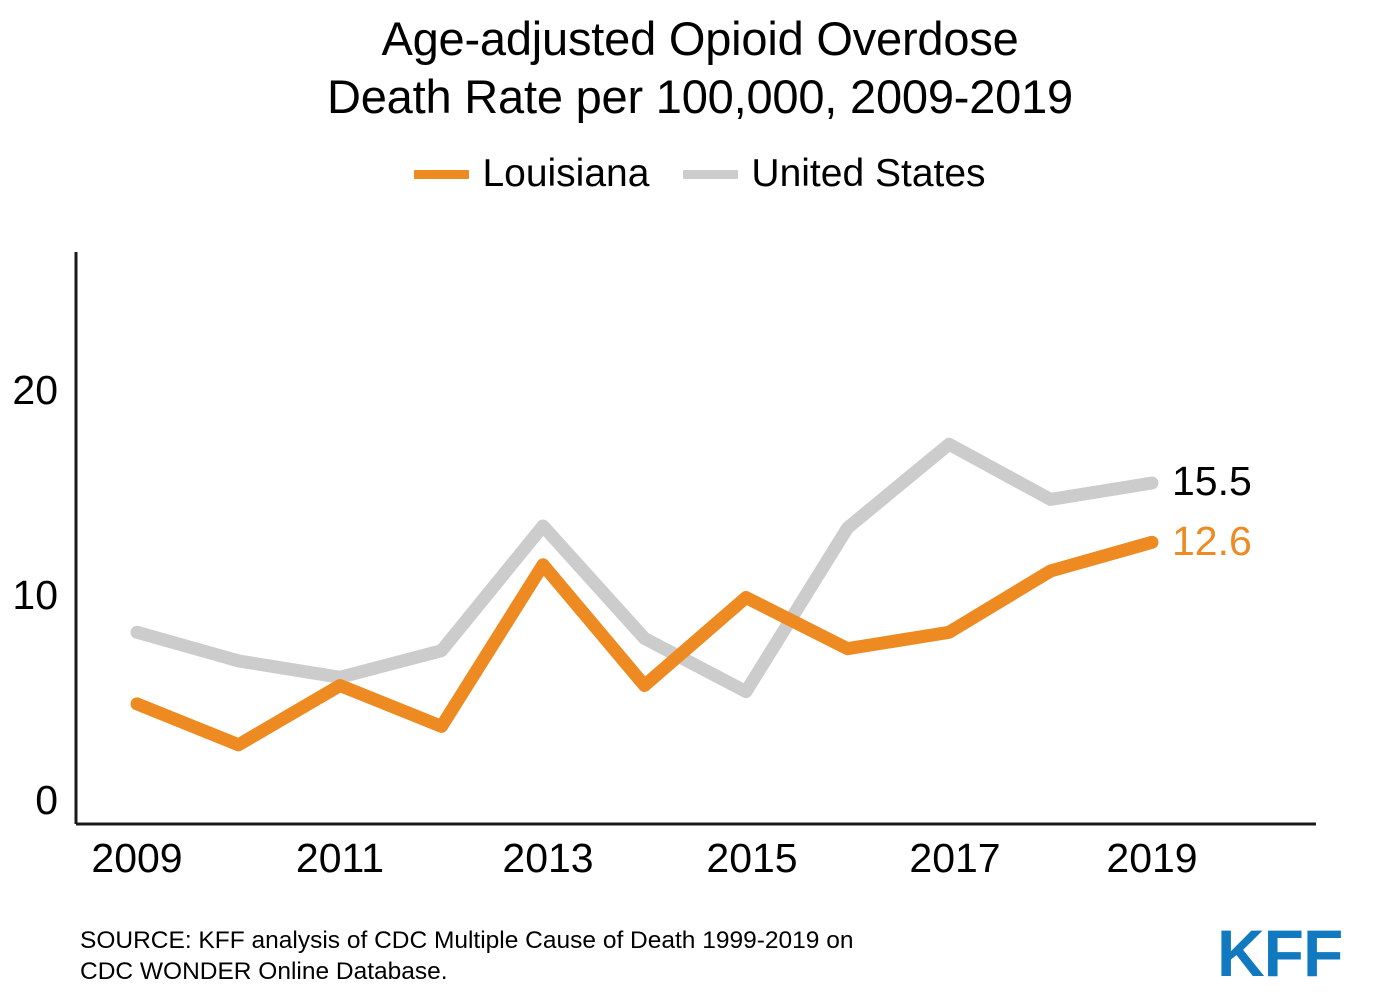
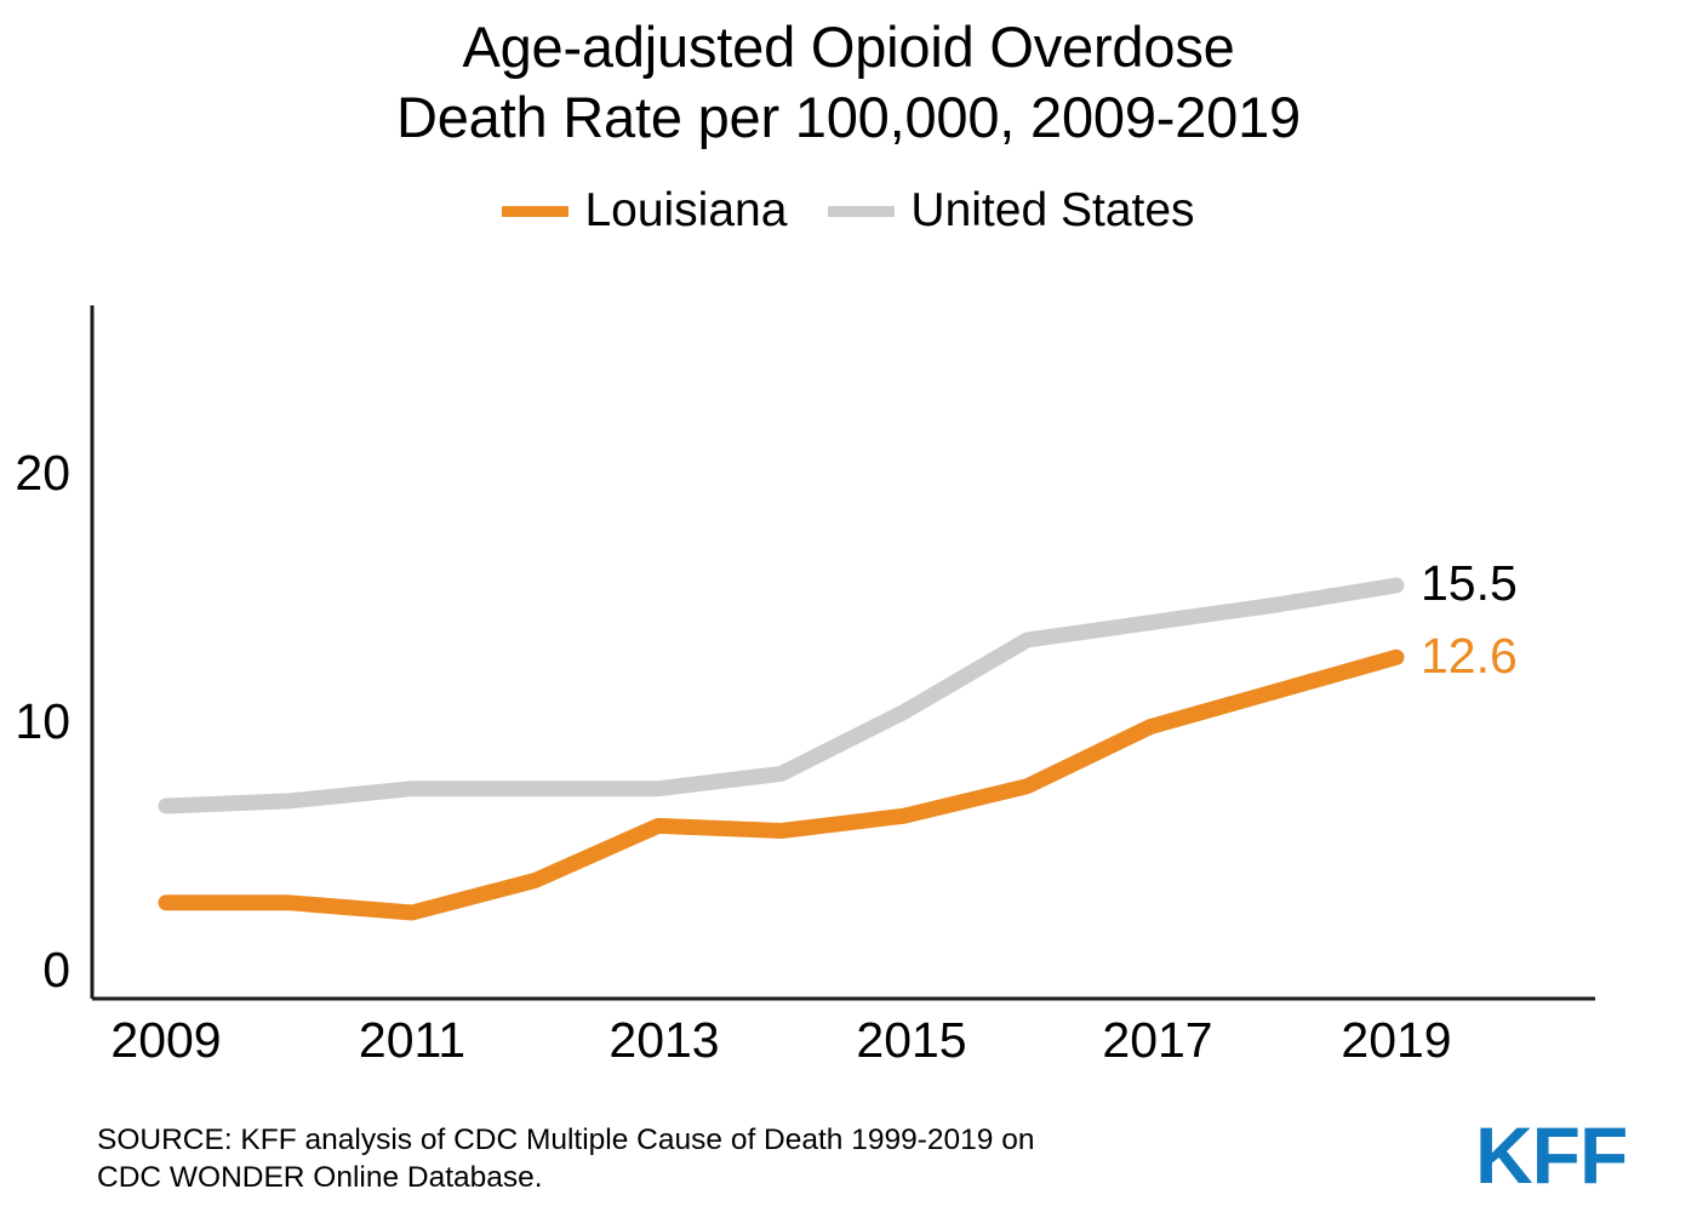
Louisiana/2009: 4.7 -> 2.7
United States/2009: 8.2 -> 6.6
Louisiana/2011: 5.6 -> 2.3
United States/2011: 6.0 -> 7.3
Louisiana/2013: 11.5 -> 5.8
United States/2013: 13.4 -> 7.3
Louisiana/2015: 9.9 -> 6.2
United States/2015: 5.3 -> 10.4
Louisiana/2017: 8.2 -> 9.8
United States/2017: 17.4 -> 14.0
